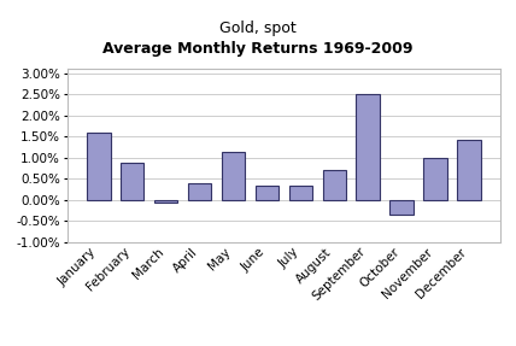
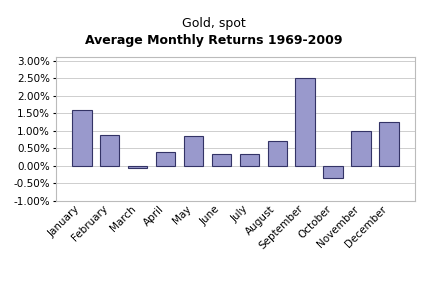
May: 1.15% -> 0.85%
December: 1.43% -> 1.25%
